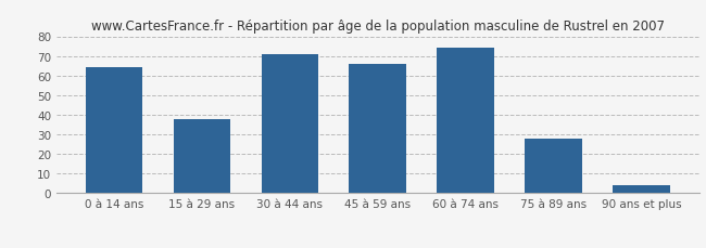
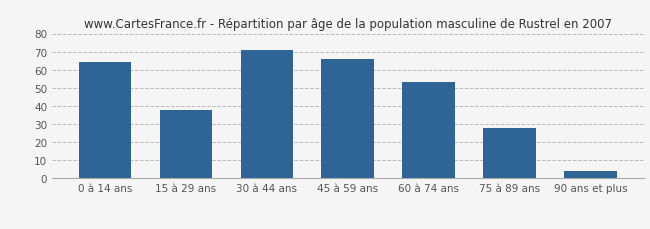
60 à 74 ans: 74 -> 53
